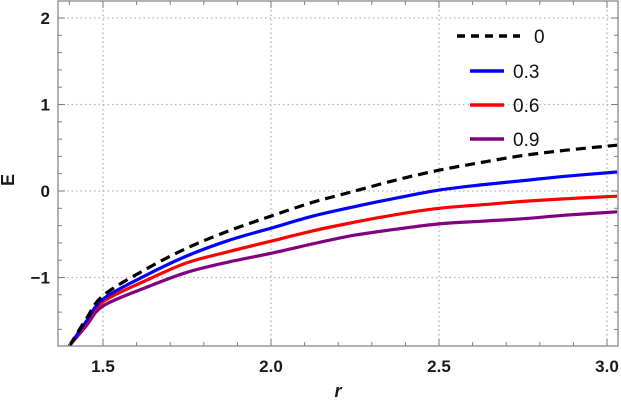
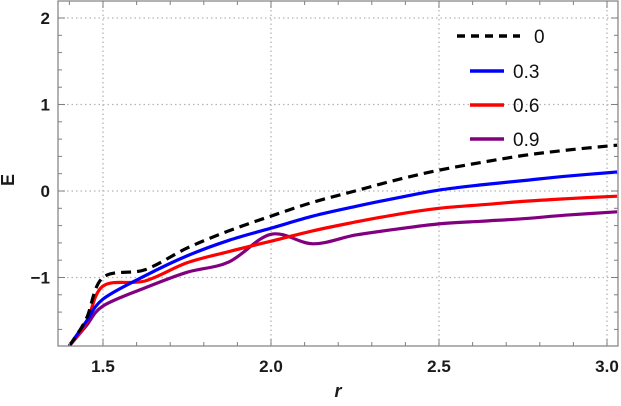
0/1.5: -1.2 -> -1.0
0.6/1.5: -1.3 -> -1.1
0.9/2.0: -0.7 -> -0.5
